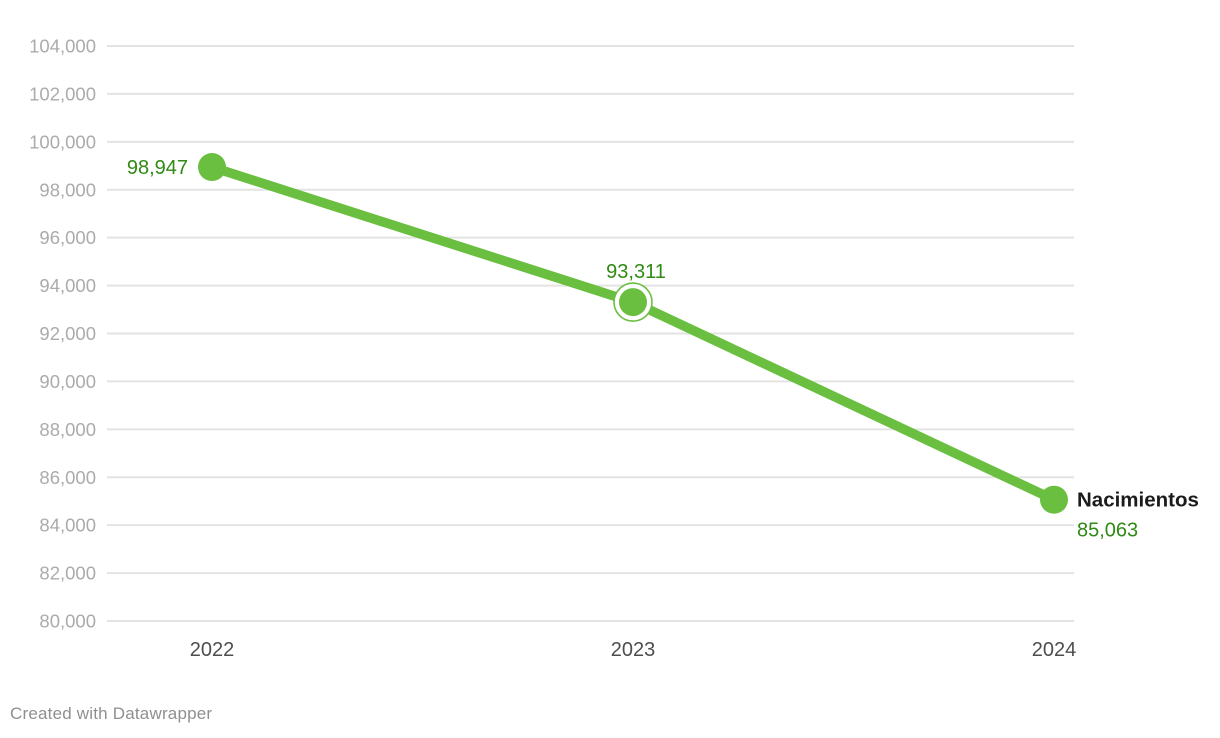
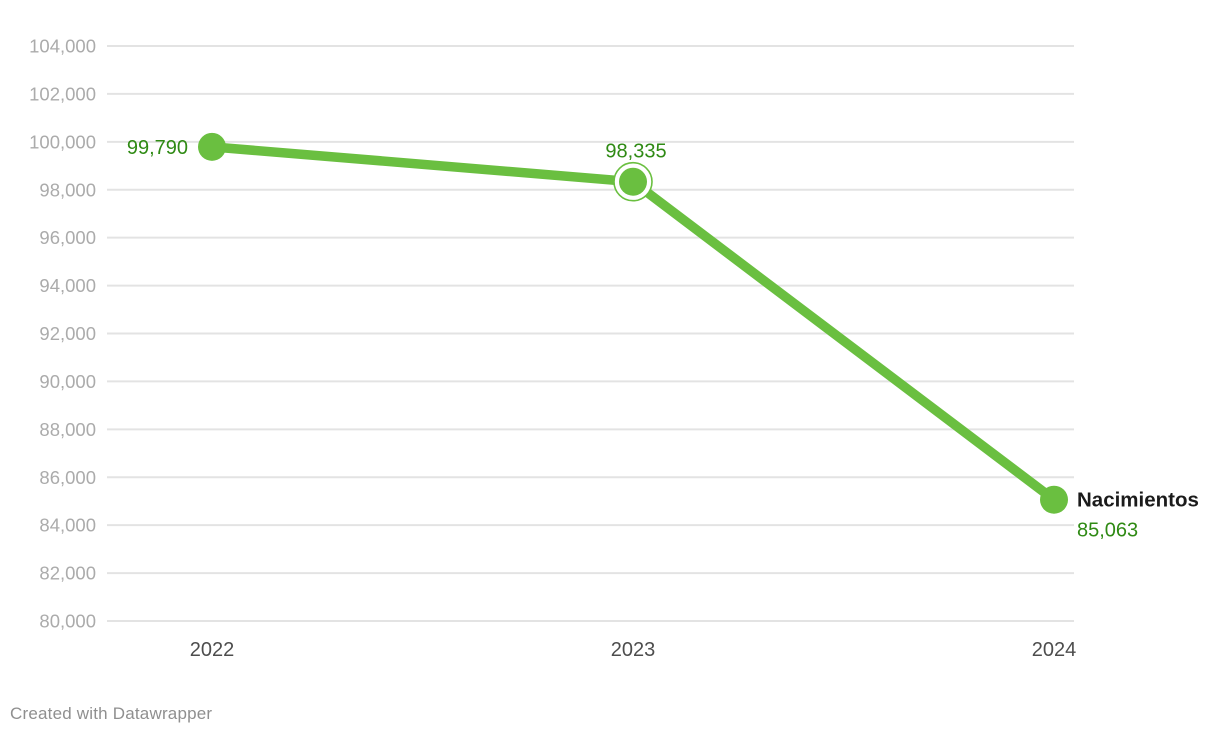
2022: 98,947 -> 99,790
2023: 93,311 -> 98,335
